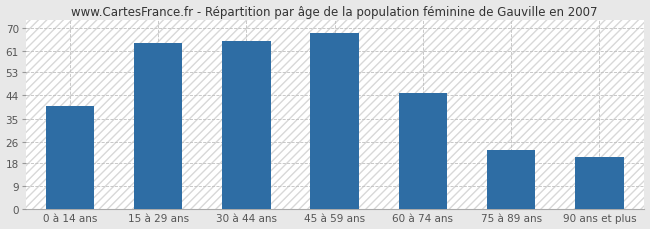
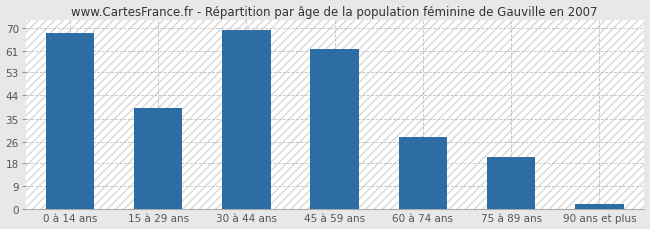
0 à 14 ans: 40 -> 68
15 à 29 ans: 64 -> 39
30 à 44 ans: 65 -> 69
45 à 59 ans: 68 -> 62
60 à 74 ans: 45 -> 28
75 à 89 ans: 23 -> 20
90 ans et plus: 20 -> 2
